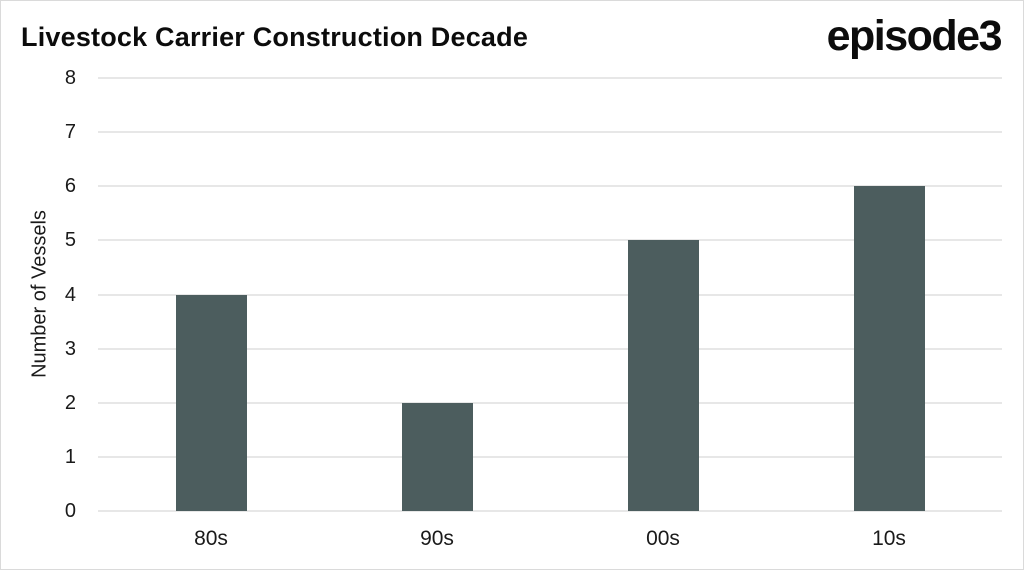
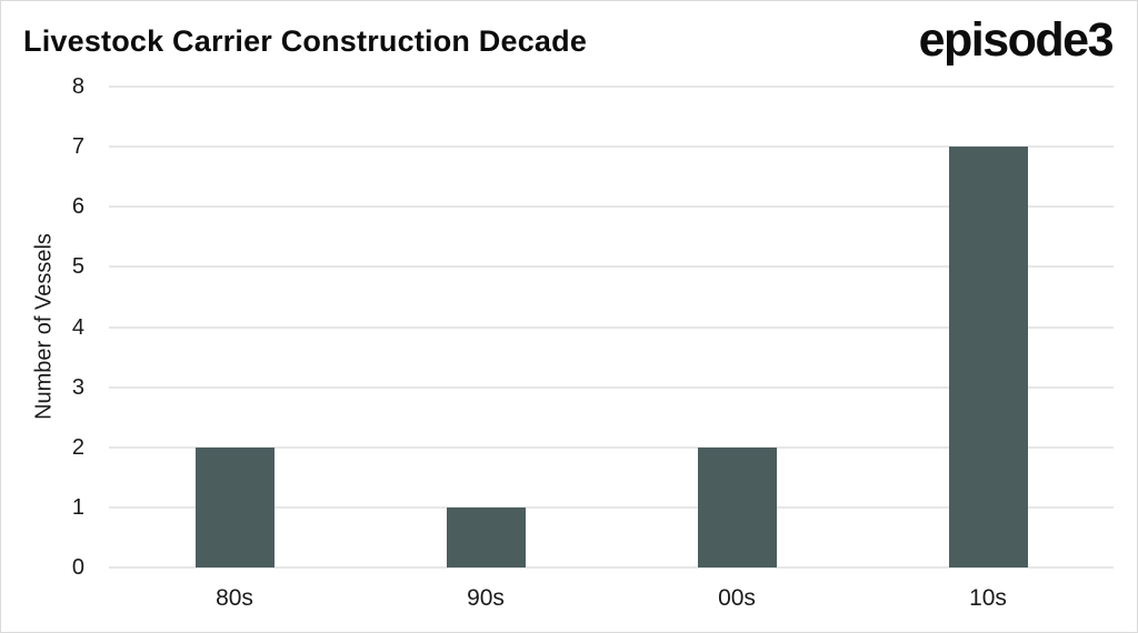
80s: 4 -> 2
90s: 2 -> 1
00s: 5 -> 2
10s: 6 -> 7
